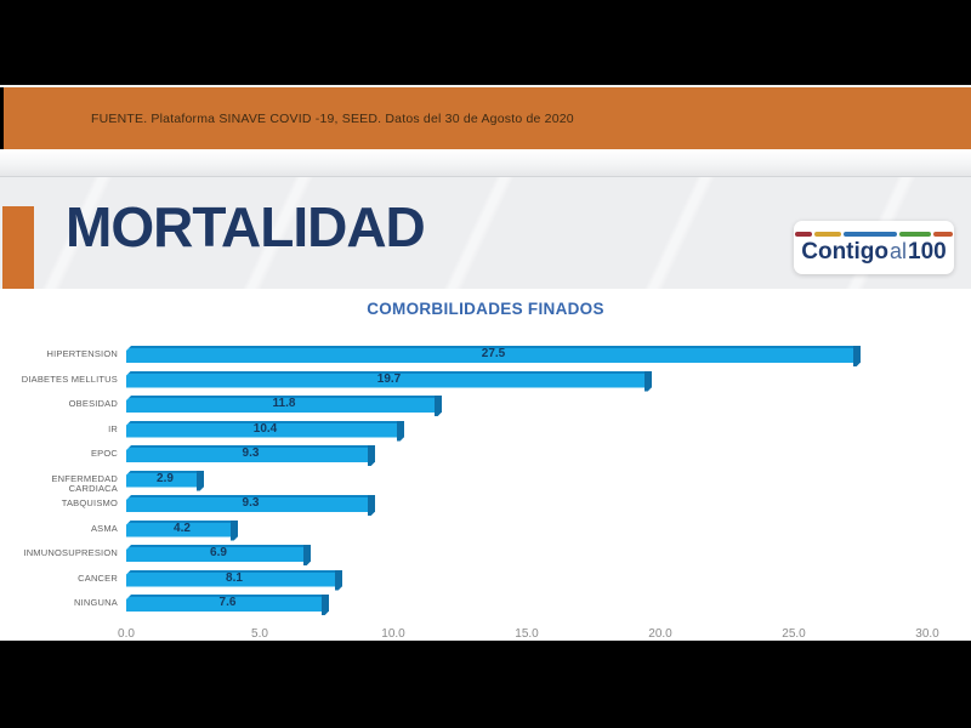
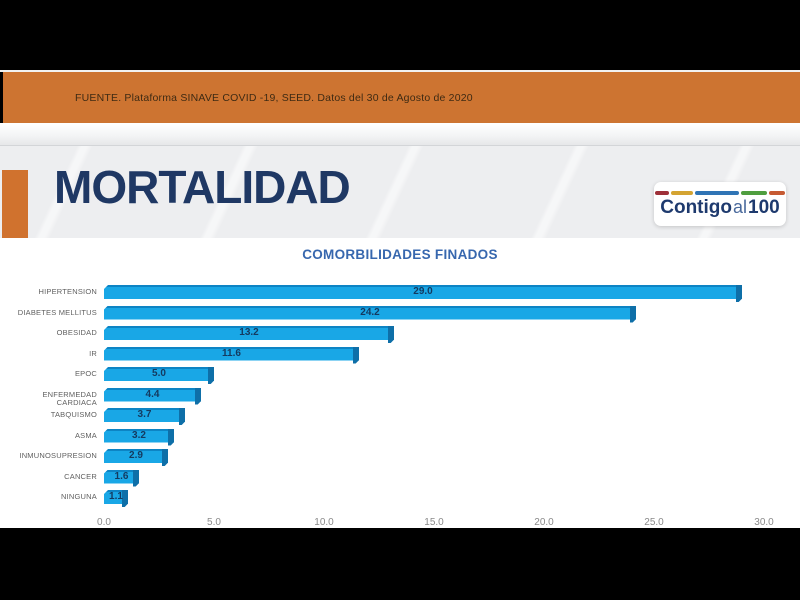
HIPERTENSION: 27.5 -> 29.0
DIABETES MELLITUS: 19.7 -> 24.2
OBESIDAD: 11.8 -> 13.2
IR: 10.4 -> 11.6
EPOC: 9.3 -> 5.0
ENFERMEDAD CARDIACA: 2.9 -> 4.4
TABQUISMO: 9.3 -> 3.7
ASMA: 4.2 -> 3.2
INMUNOSUPRESION: 6.9 -> 2.9
CANCER: 8.1 -> 1.6
NINGUNA: 7.6 -> 1.1
